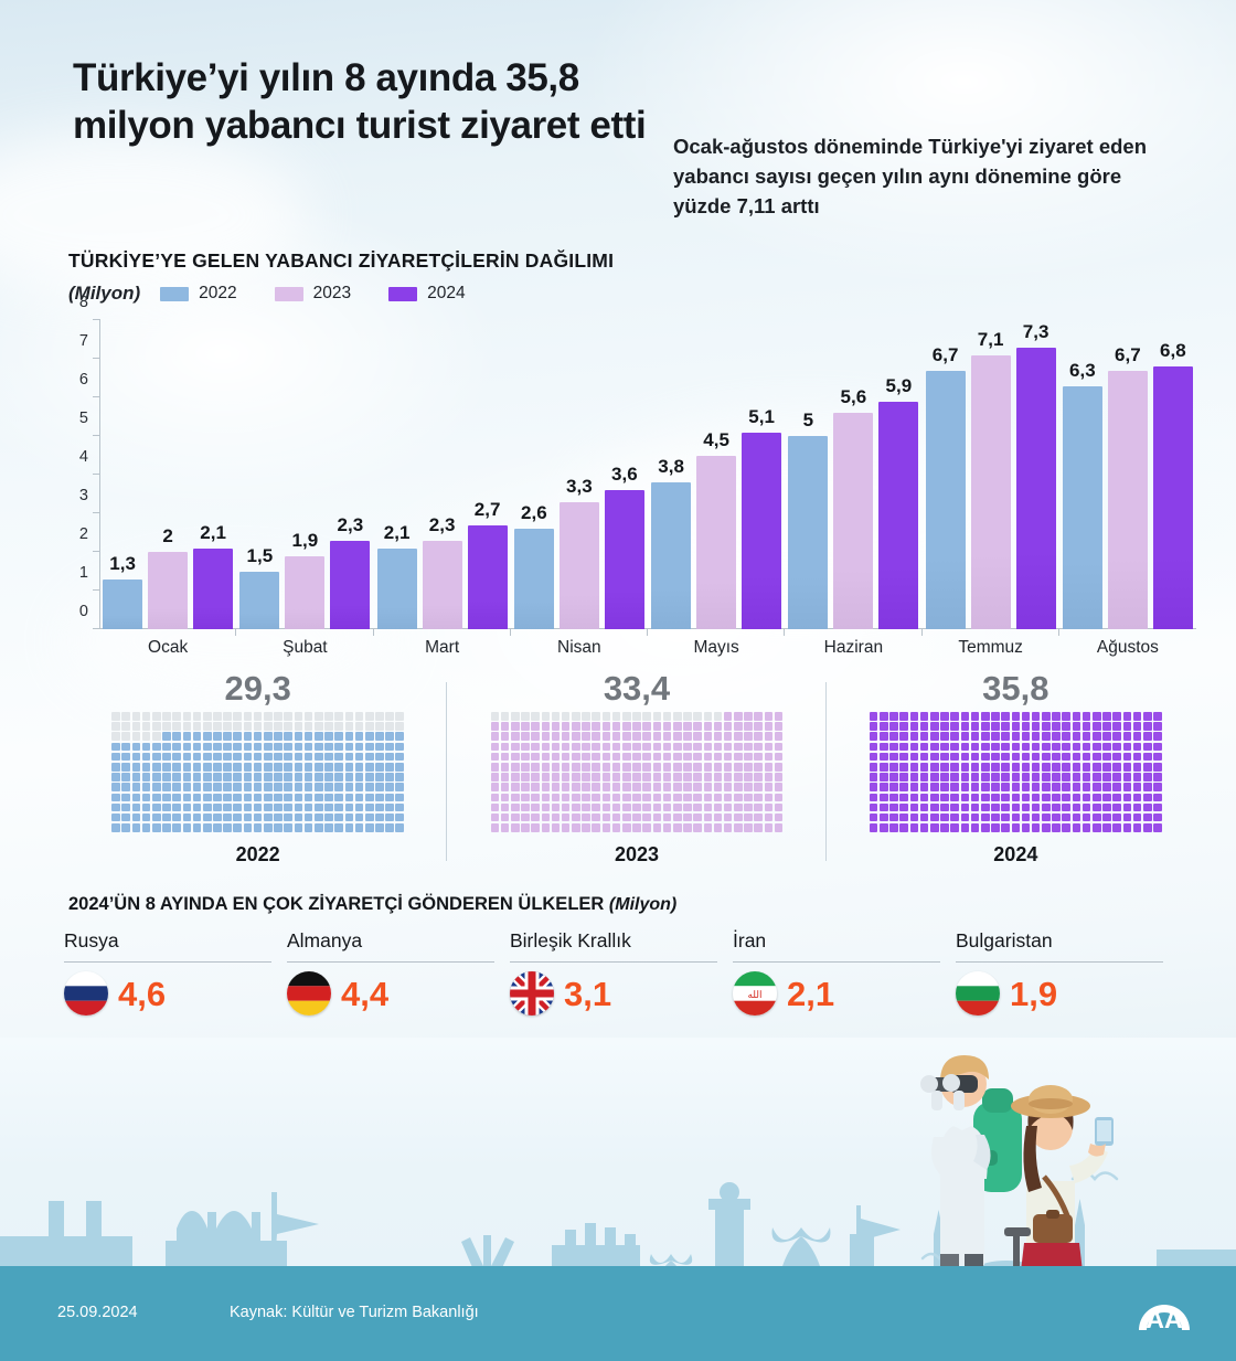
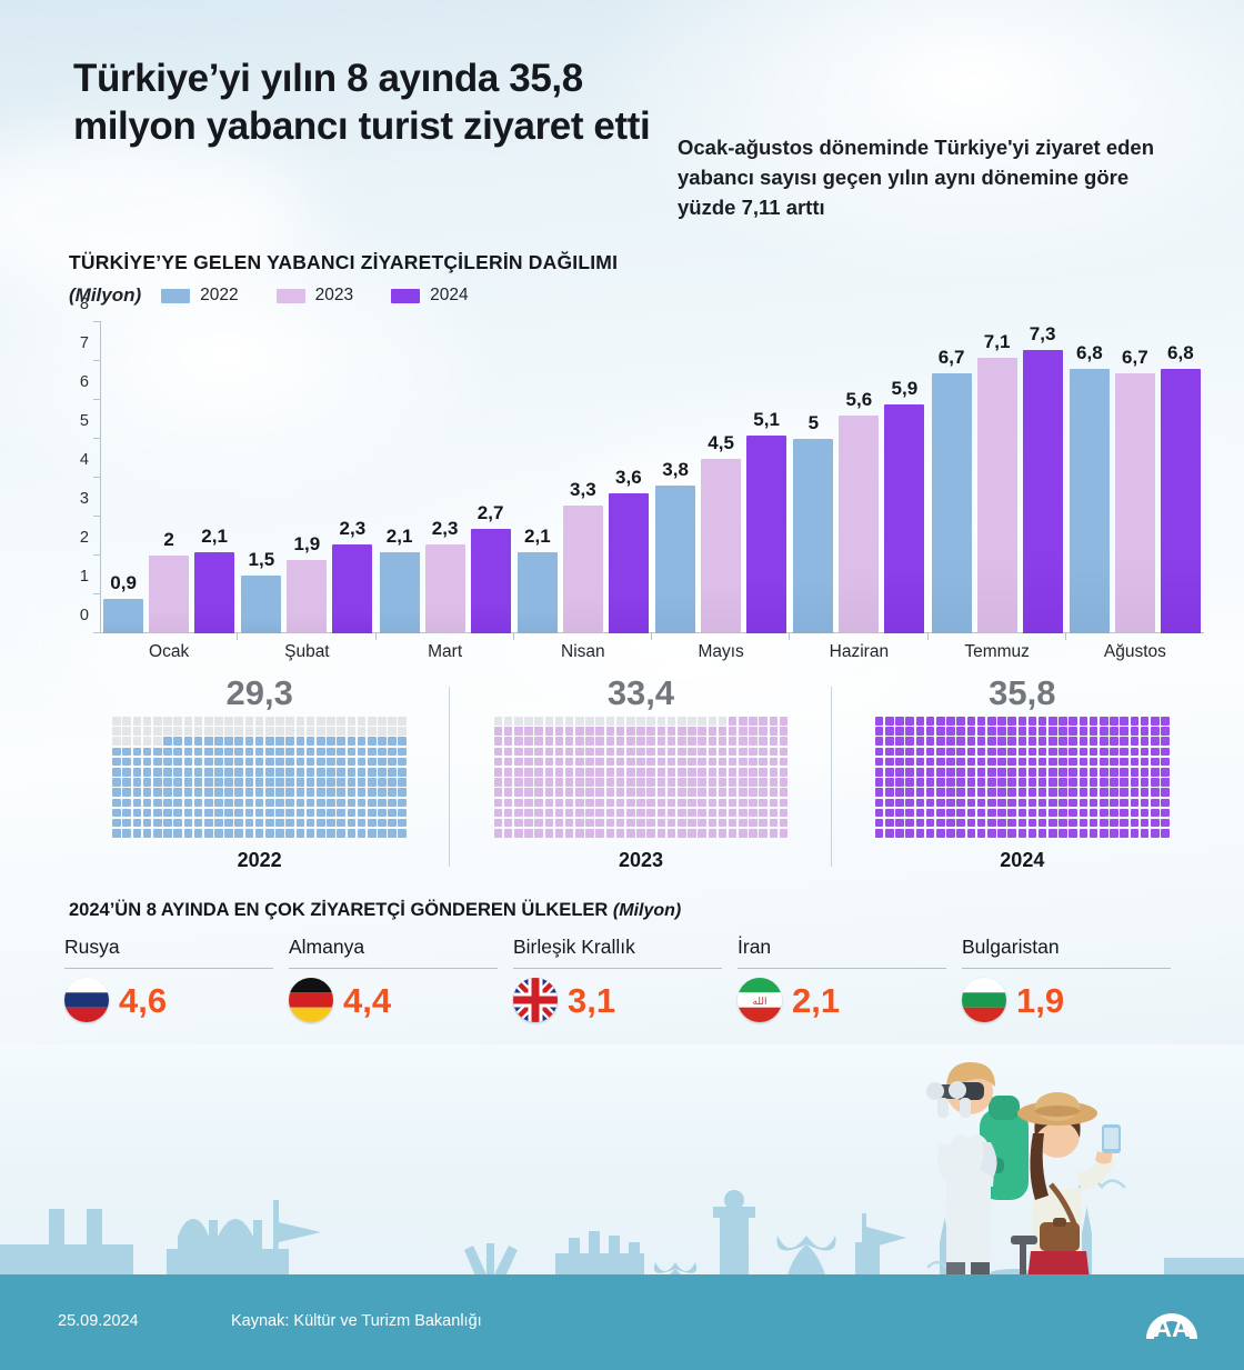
2022/Ocak: 1,3 -> 0,9
2022/Nisan: 2,6 -> 2,1
2022/Ağustos: 6,3 -> 6,8
